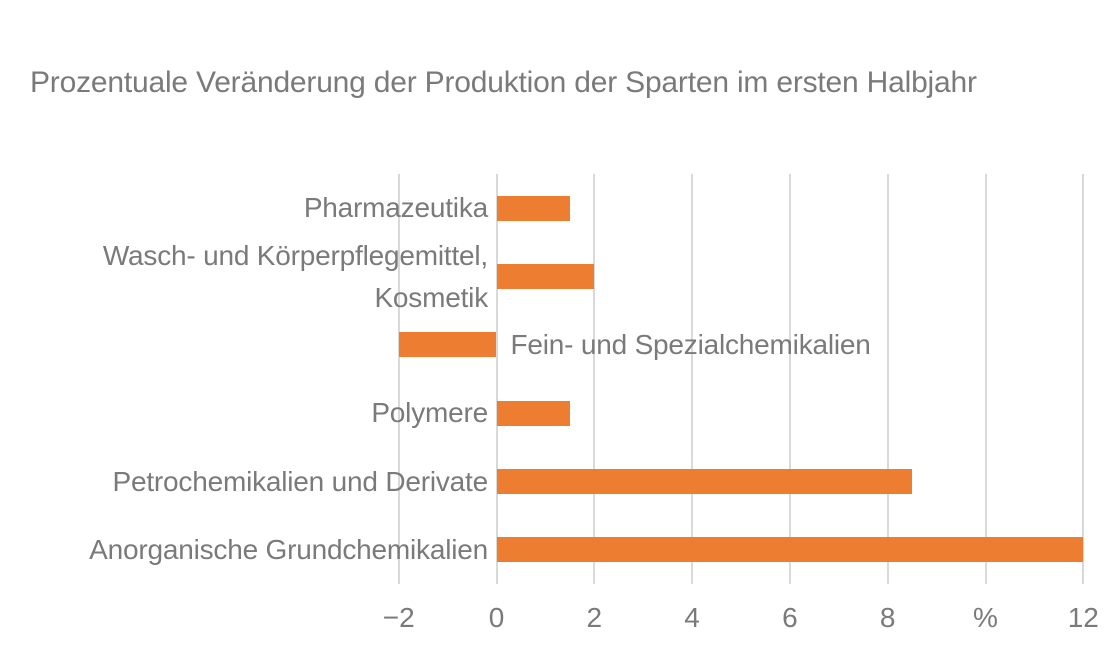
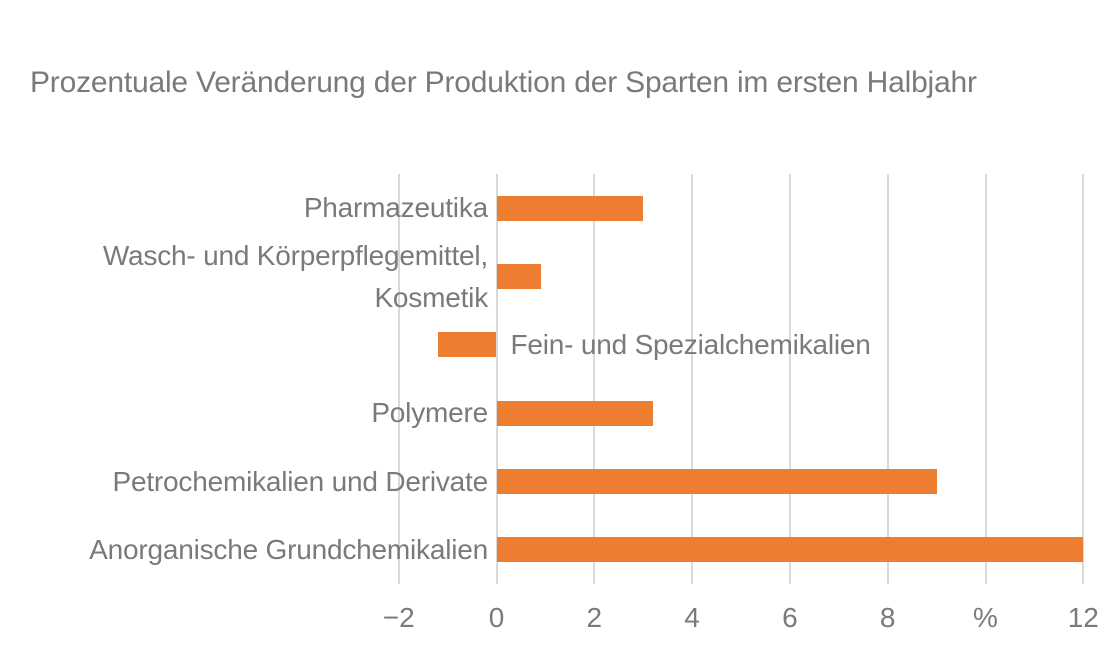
Pharmazeutika: 1.5 -> 3.0
Wasch- und Körperpflegemittel, Kosmetik: 2.0 -> 0.9
Fein- und Spezialchemikalien: -2.0 -> -1.2
Polymere: 1.5 -> 3.2
Petrochemikalien und Derivate: 8.5 -> 9.0
